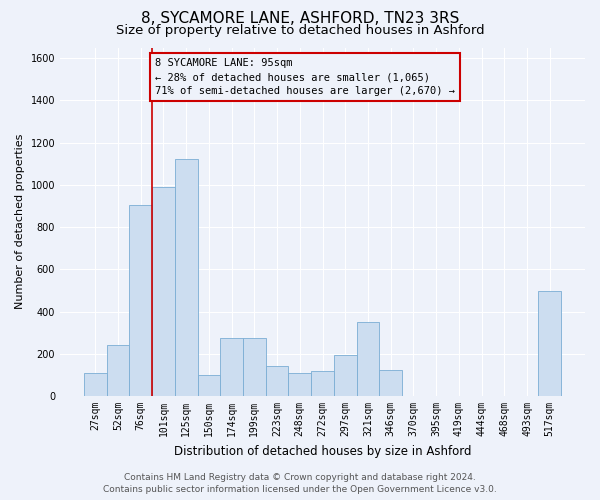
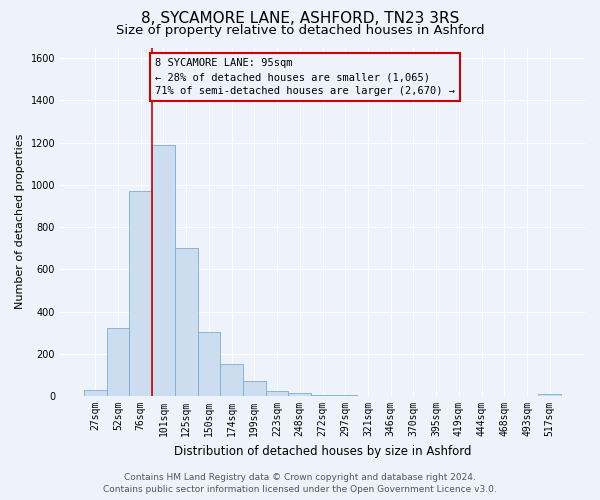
27sqm: 110 -> 30
52sqm: 240 -> 320
76sqm: 905 -> 970
101sqm: 990 -> 1190
125sqm: 1120 -> 700
150sqm: 100 -> 305
174sqm: 275 -> 150
199sqm: 275 -> 70
223sqm: 140 -> 25
248sqm: 110 -> 15
272sqm: 120 -> 5
297sqm: 195 -> 5
321sqm: 350 -> 2
346sqm: 125 -> 1
517sqm: 495 -> 10
